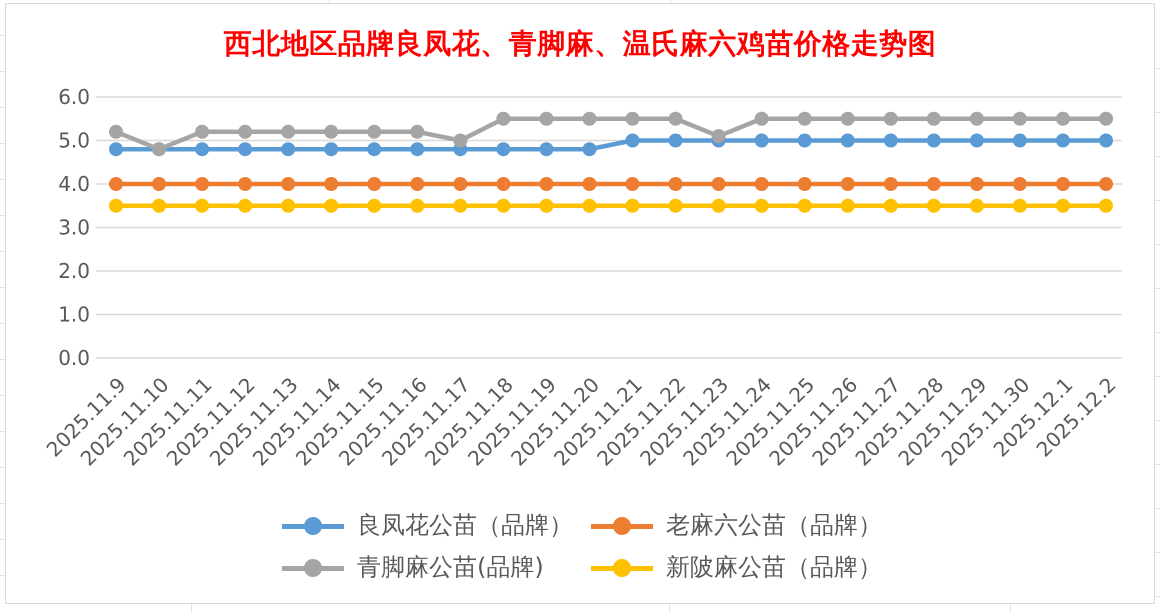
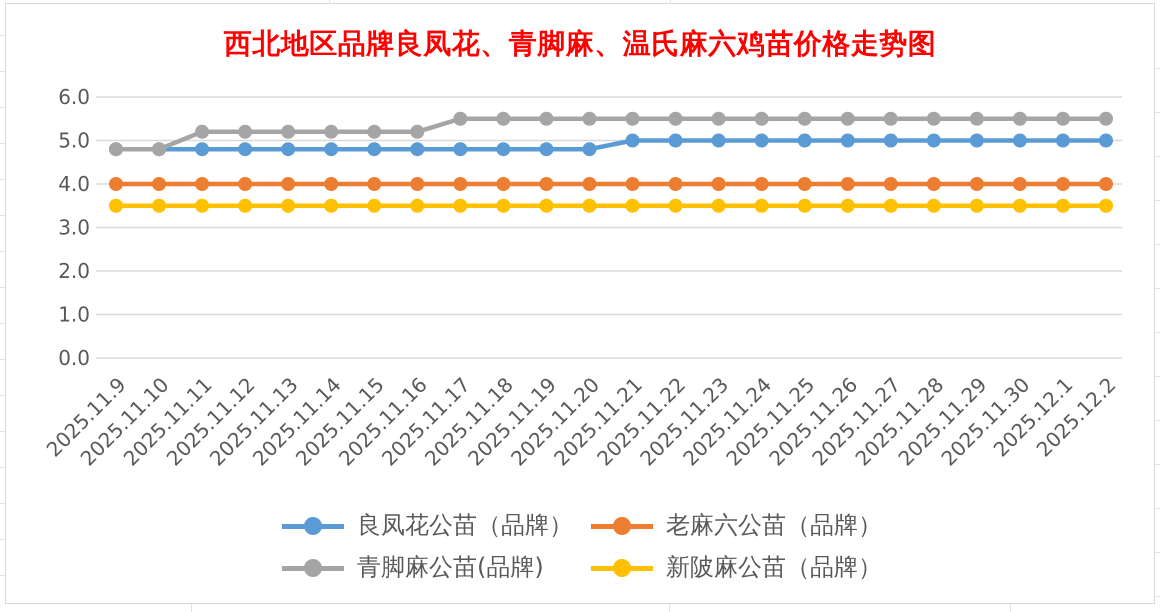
青脚麻公苗(品牌)/2025.11.9: 5.2 -> 4.8
青脚麻公苗(品牌)/2025.11.17: 5.0 -> 5.5
青脚麻公苗(品牌)/2025.11.23: 5.1 -> 5.5
